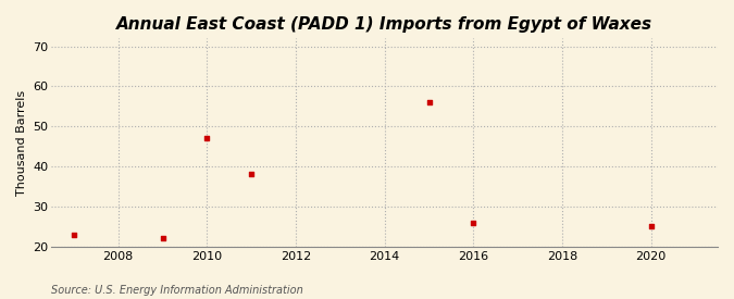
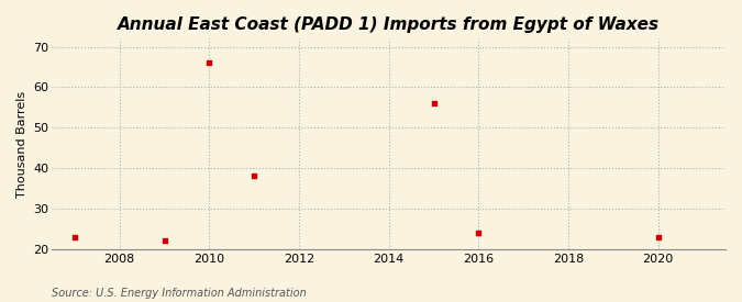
2010: 47 -> 66
2016: 26 -> 24
2020: 25 -> 23
